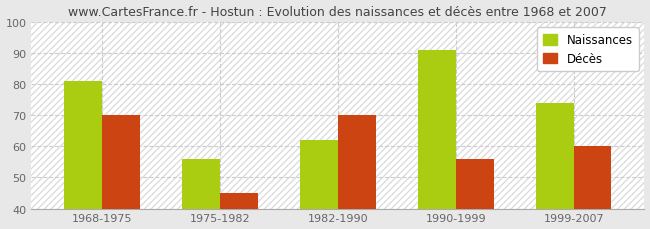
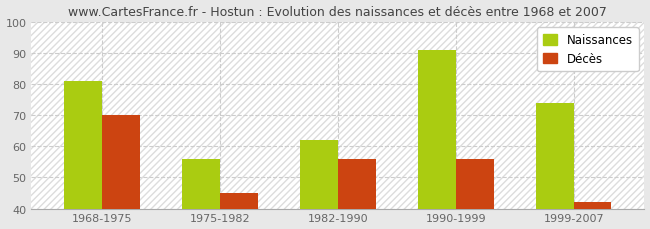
Décès/1982-1990: 70 -> 56
Décès/1999-2007: 60 -> 42
